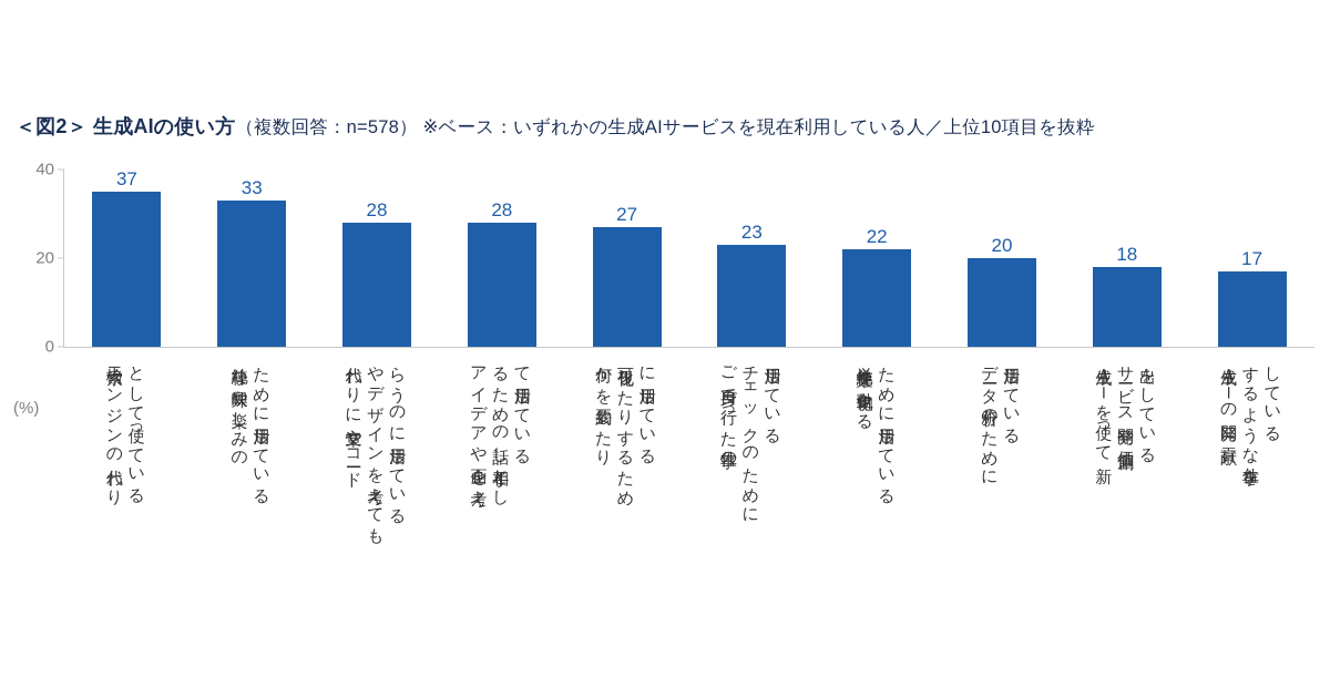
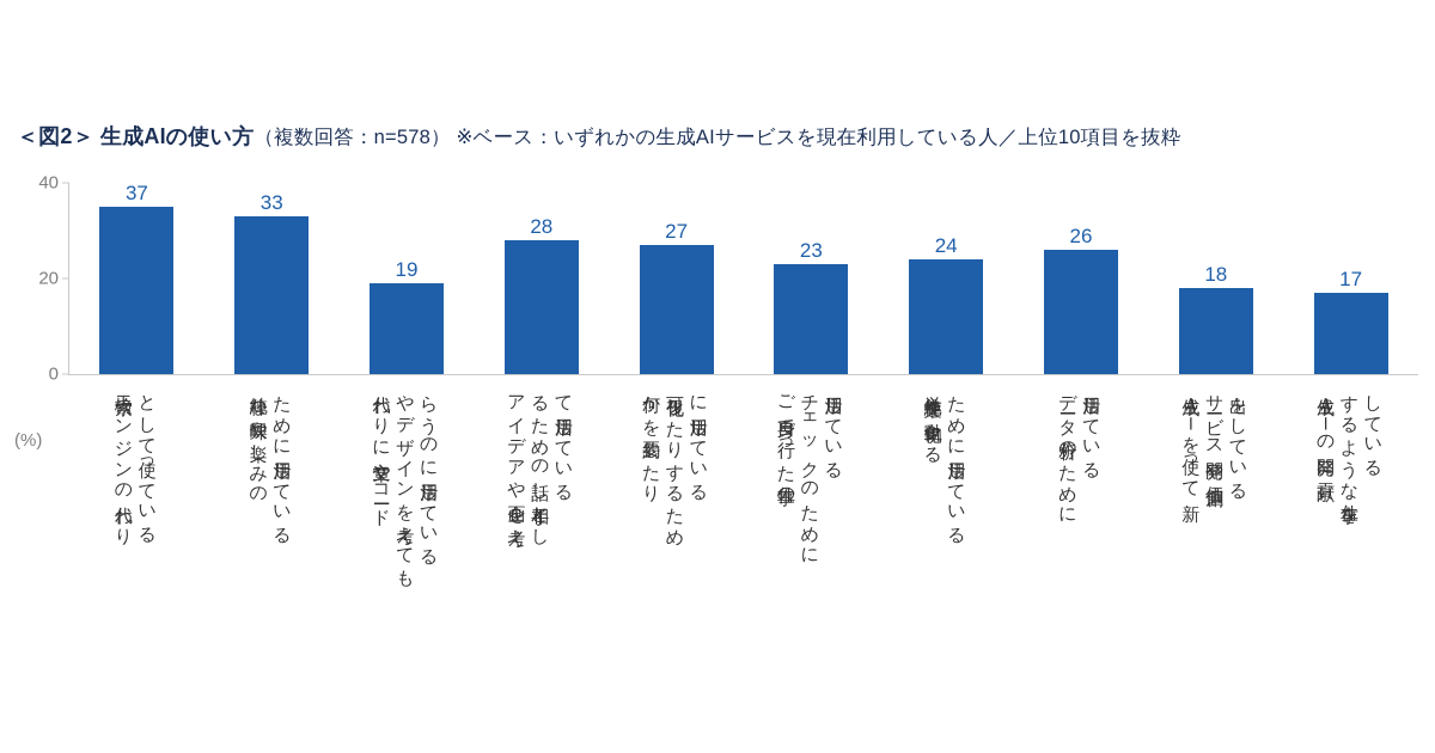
代わりに文章やコードやデザインを考えてもらうのに活用している: 28 -> 19
単純作業を自動化するために活用している: 22 -> 24
データ分析のために活用している: 20 -> 26
